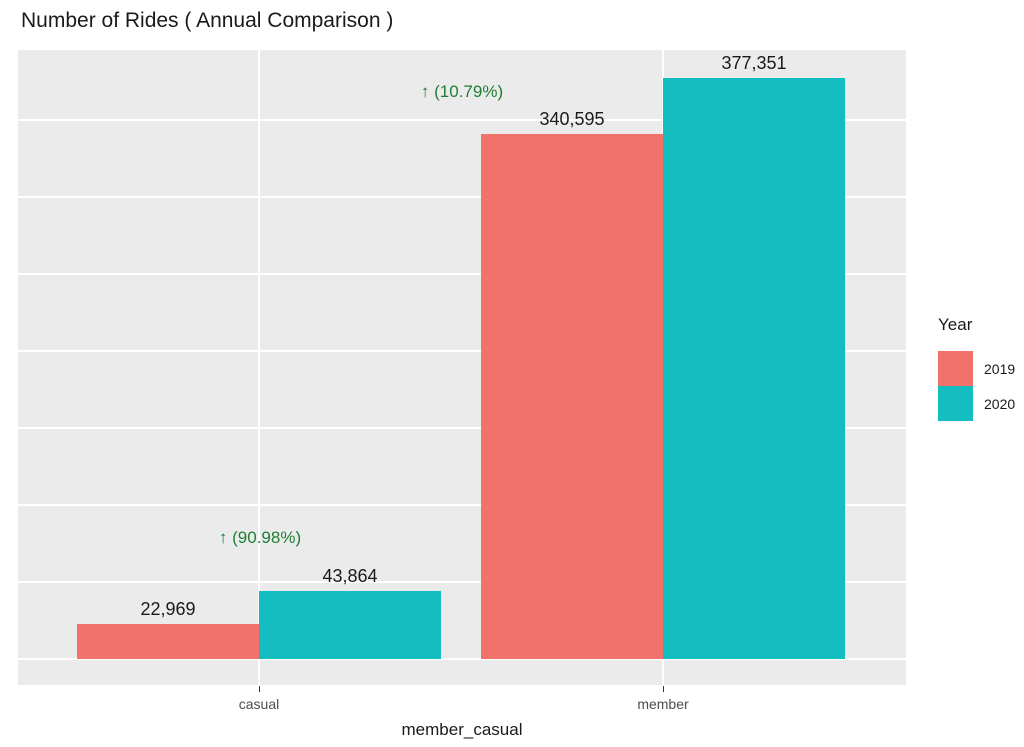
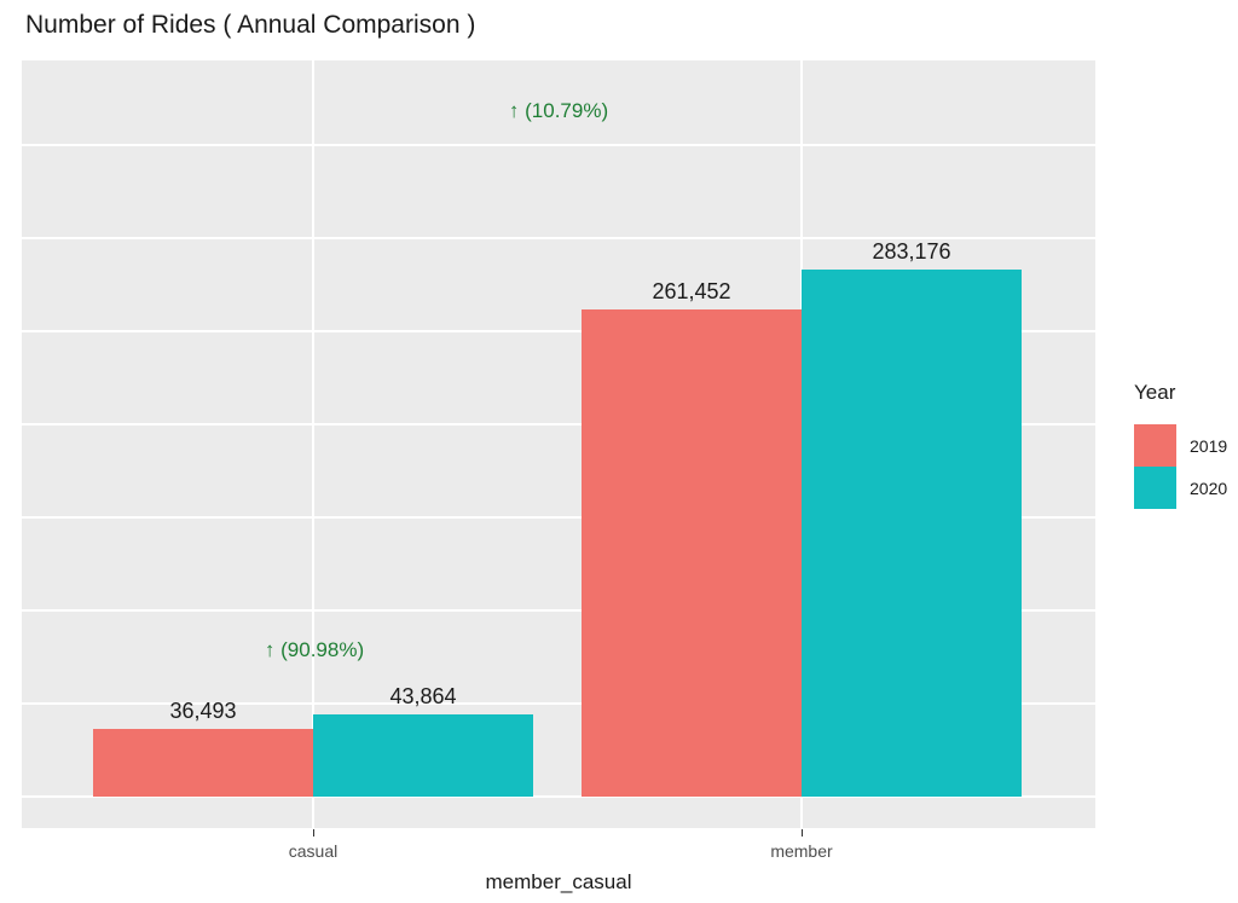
2019/casual: 22,969 -> 36,493
2019/member: 340,595 -> 261,452
2020/member: 377,351 -> 283,176
